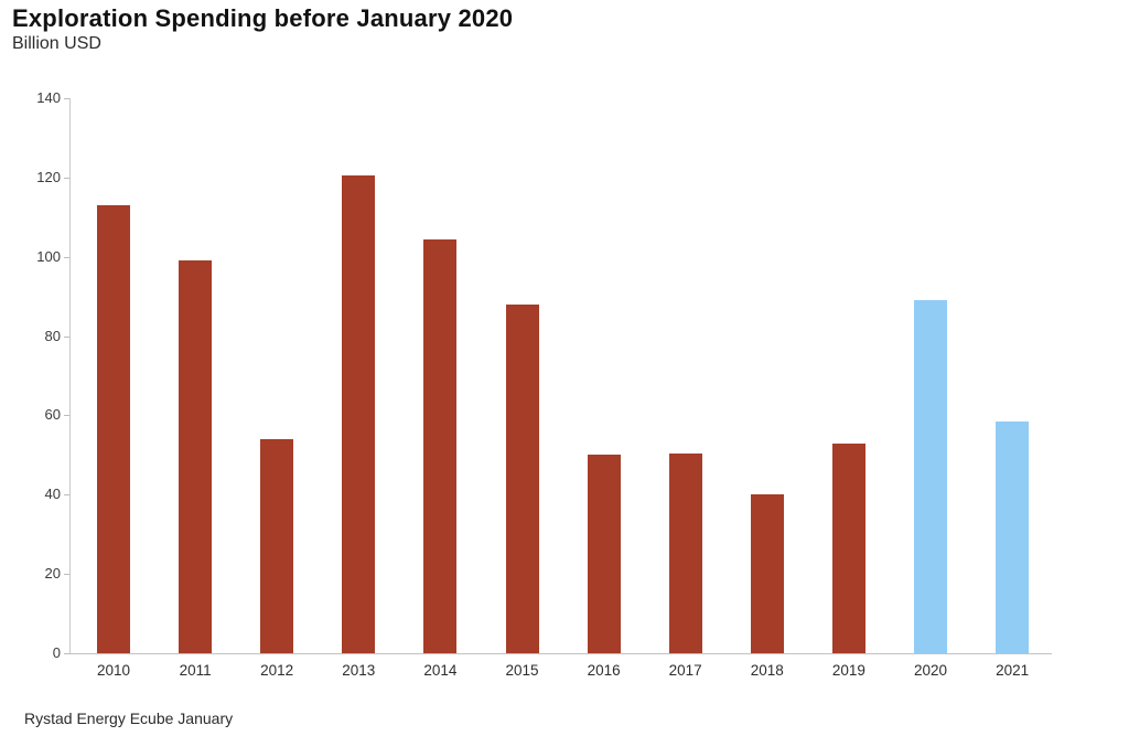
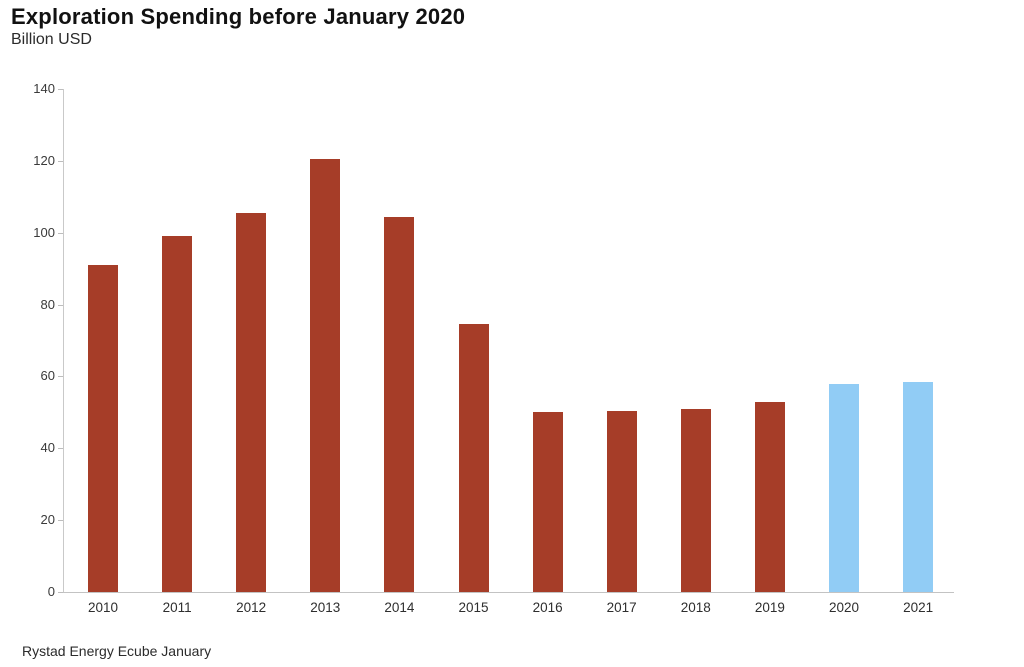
2010: 113 -> 91
2012: 54 -> 106
2015: 88 -> 74
2018: 40 -> 51
2020: 89 -> 58
